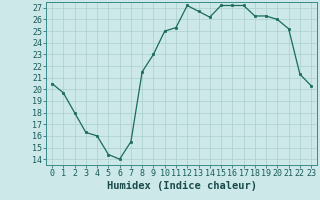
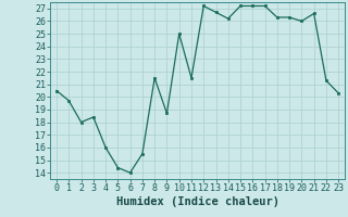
3: 16.3 -> 18.4
9: 23.0 -> 18.7
11: 25.3 -> 21.5
21: 25.2 -> 26.6
